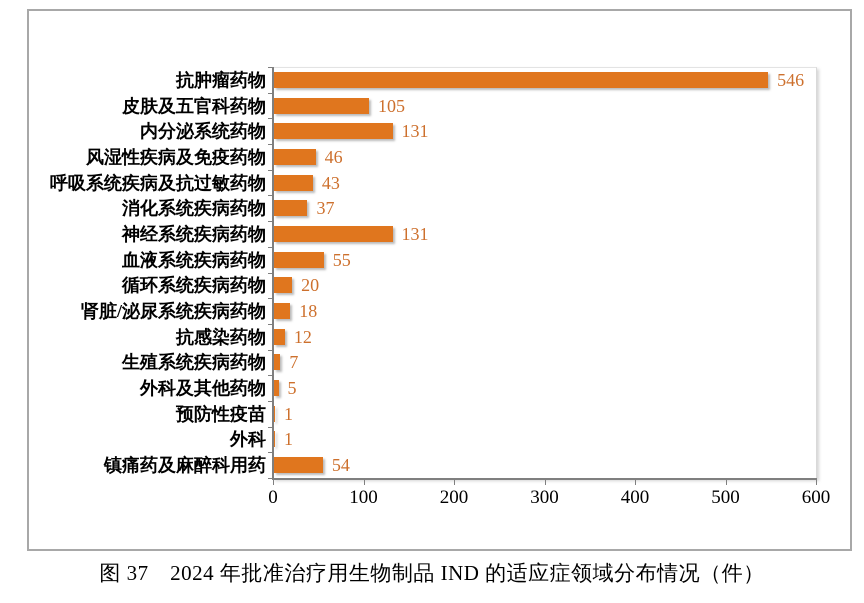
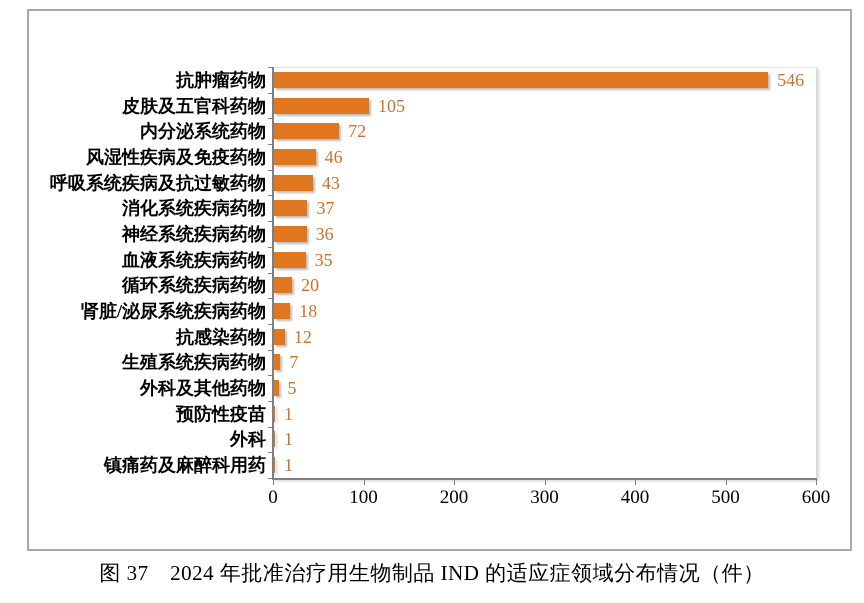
内分泌系统药物: 131 -> 72
神经系统疾病药物: 131 -> 36
血液系统疾病药物: 55 -> 35
镇痛药及麻醉科用药: 54 -> 1
